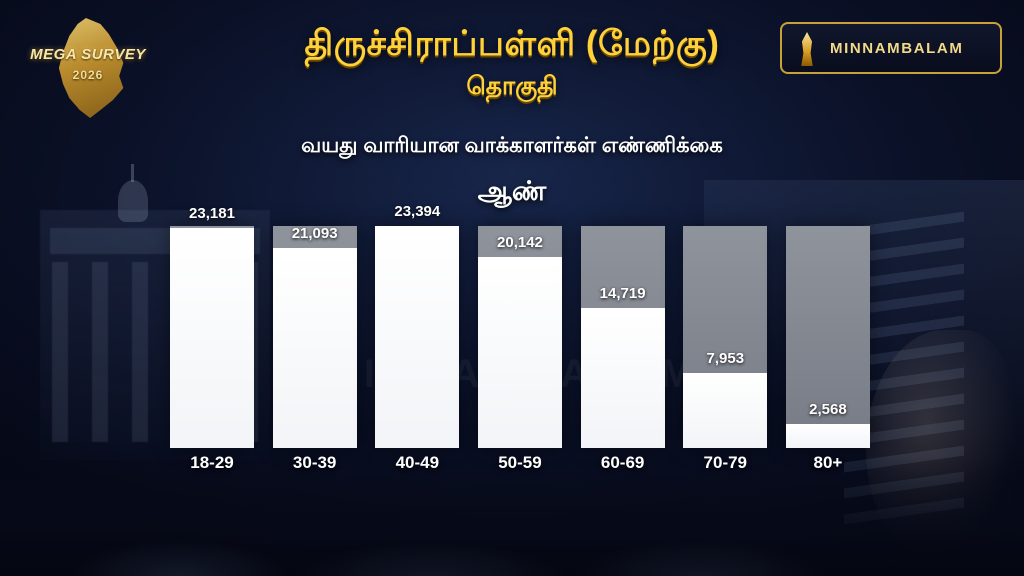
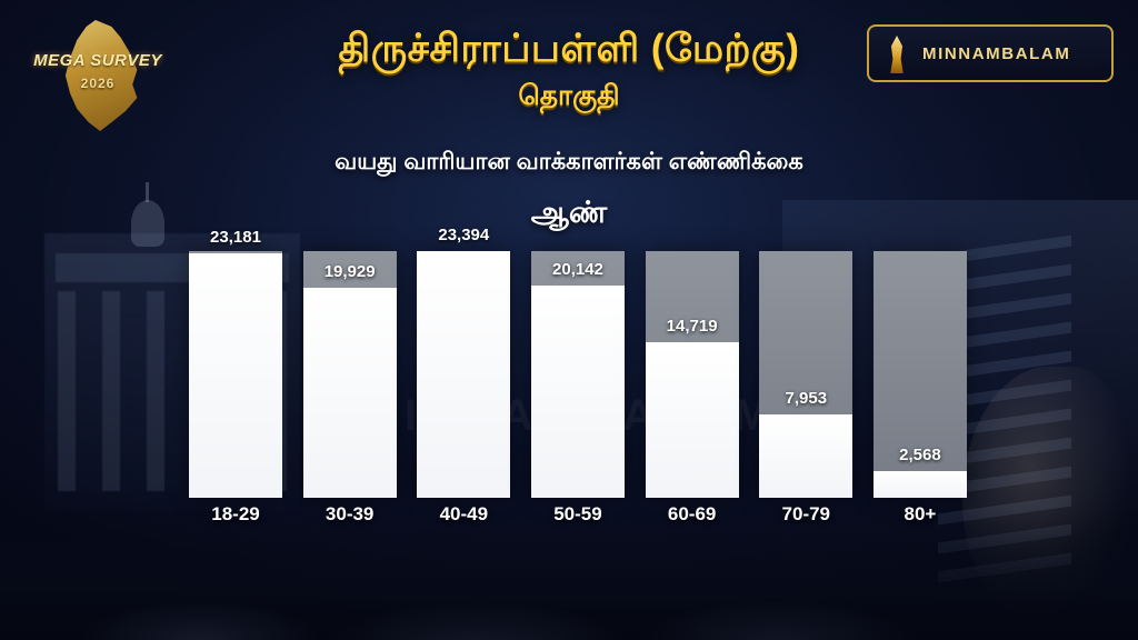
30-39: 21,093 -> 19,929
